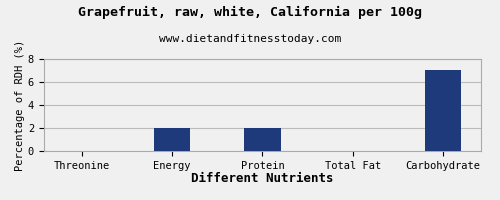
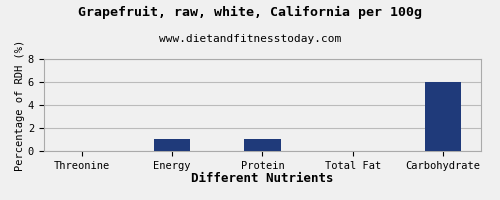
Energy: 2 -> 1
Protein: 2 -> 1
Carbohydrate: 7 -> 6
